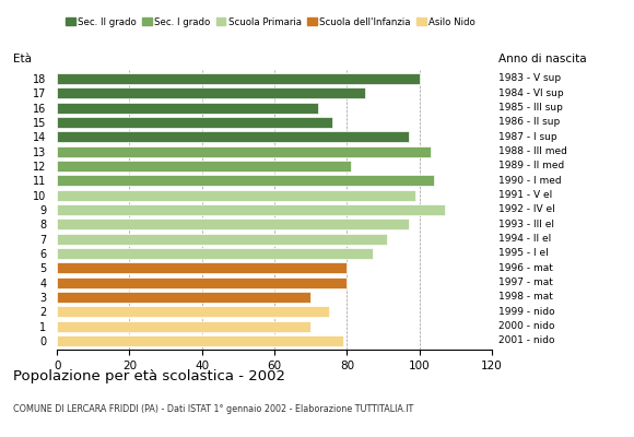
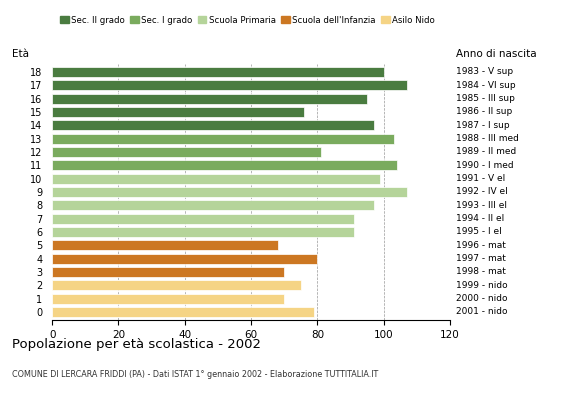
17: 85 -> 107
16: 72 -> 95
6: 87 -> 91
5: 80 -> 68
